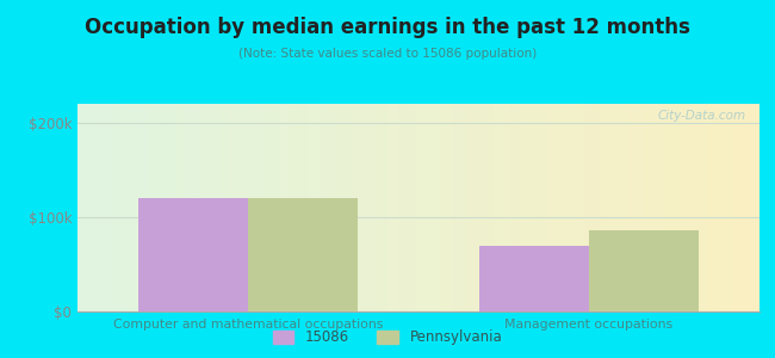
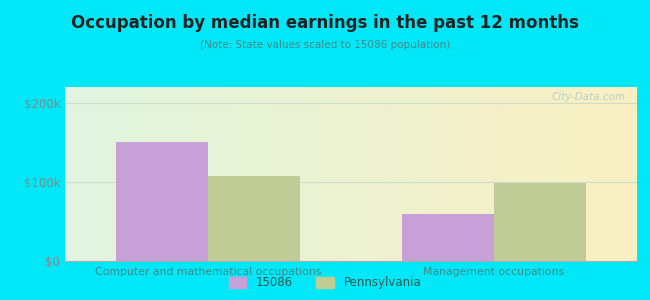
15086/Computer and mathematical occupations: $120k -> $150k
Pennsylvania/Computer and mathematical occupations: $120k -> $108k
15086/Management occupations: $70k -> $60k
Pennsylvania/Management occupations: $86k -> $98k
